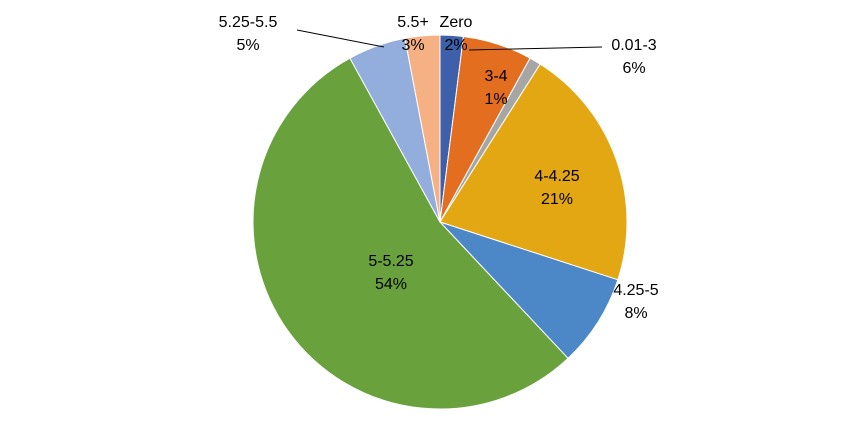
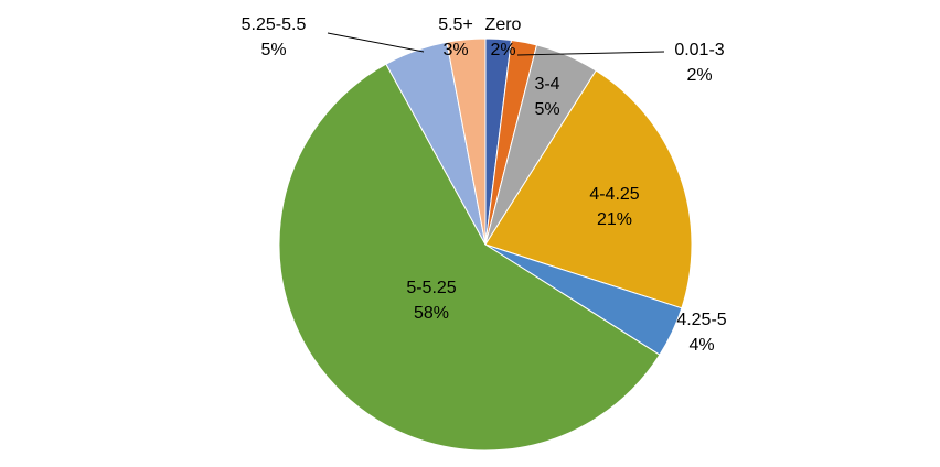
0.01-3: 6% -> 2%
3-4: 1% -> 5%
4.25-5: 8% -> 4%
5-5.25: 54% -> 58%
